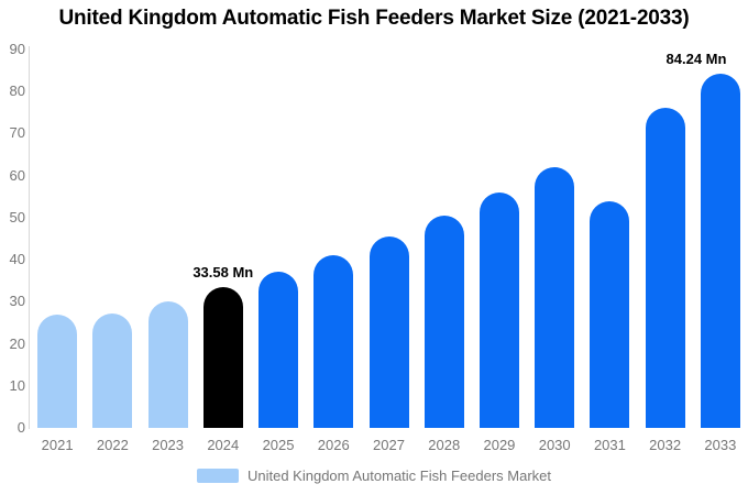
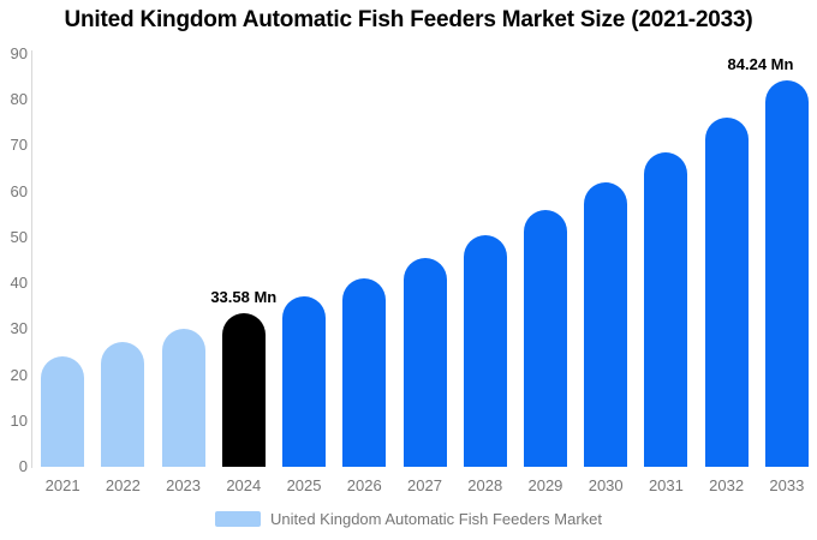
2021: 27 -> 24
2031: 54 -> 69
